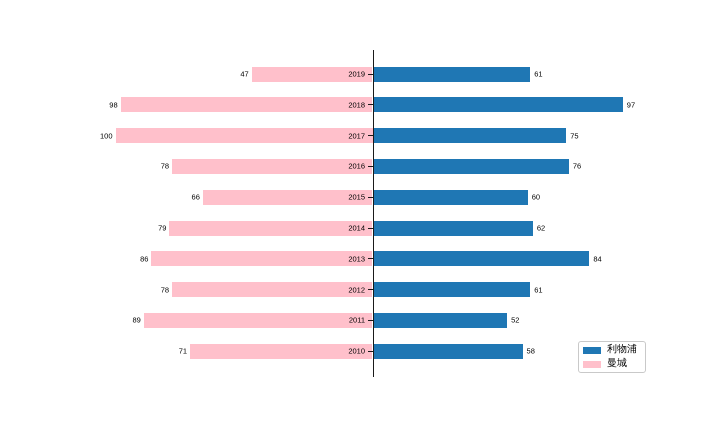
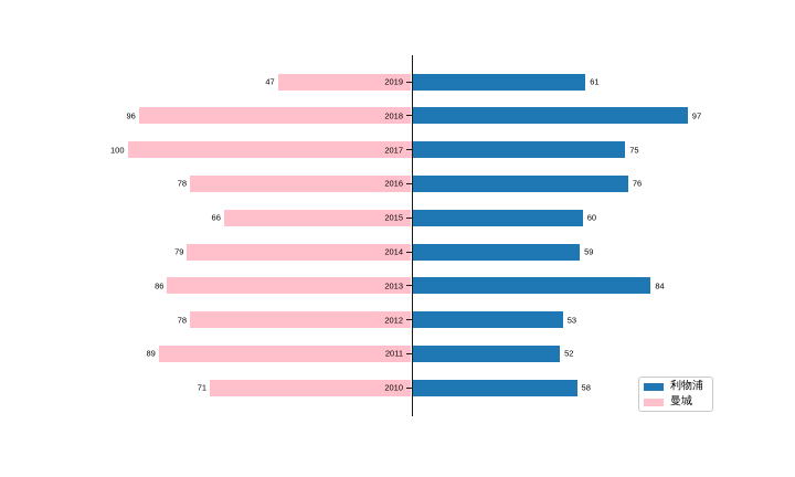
曼城/2018: 98 -> 96
利物浦/2014: 62 -> 59
利物浦/2012: 61 -> 53
